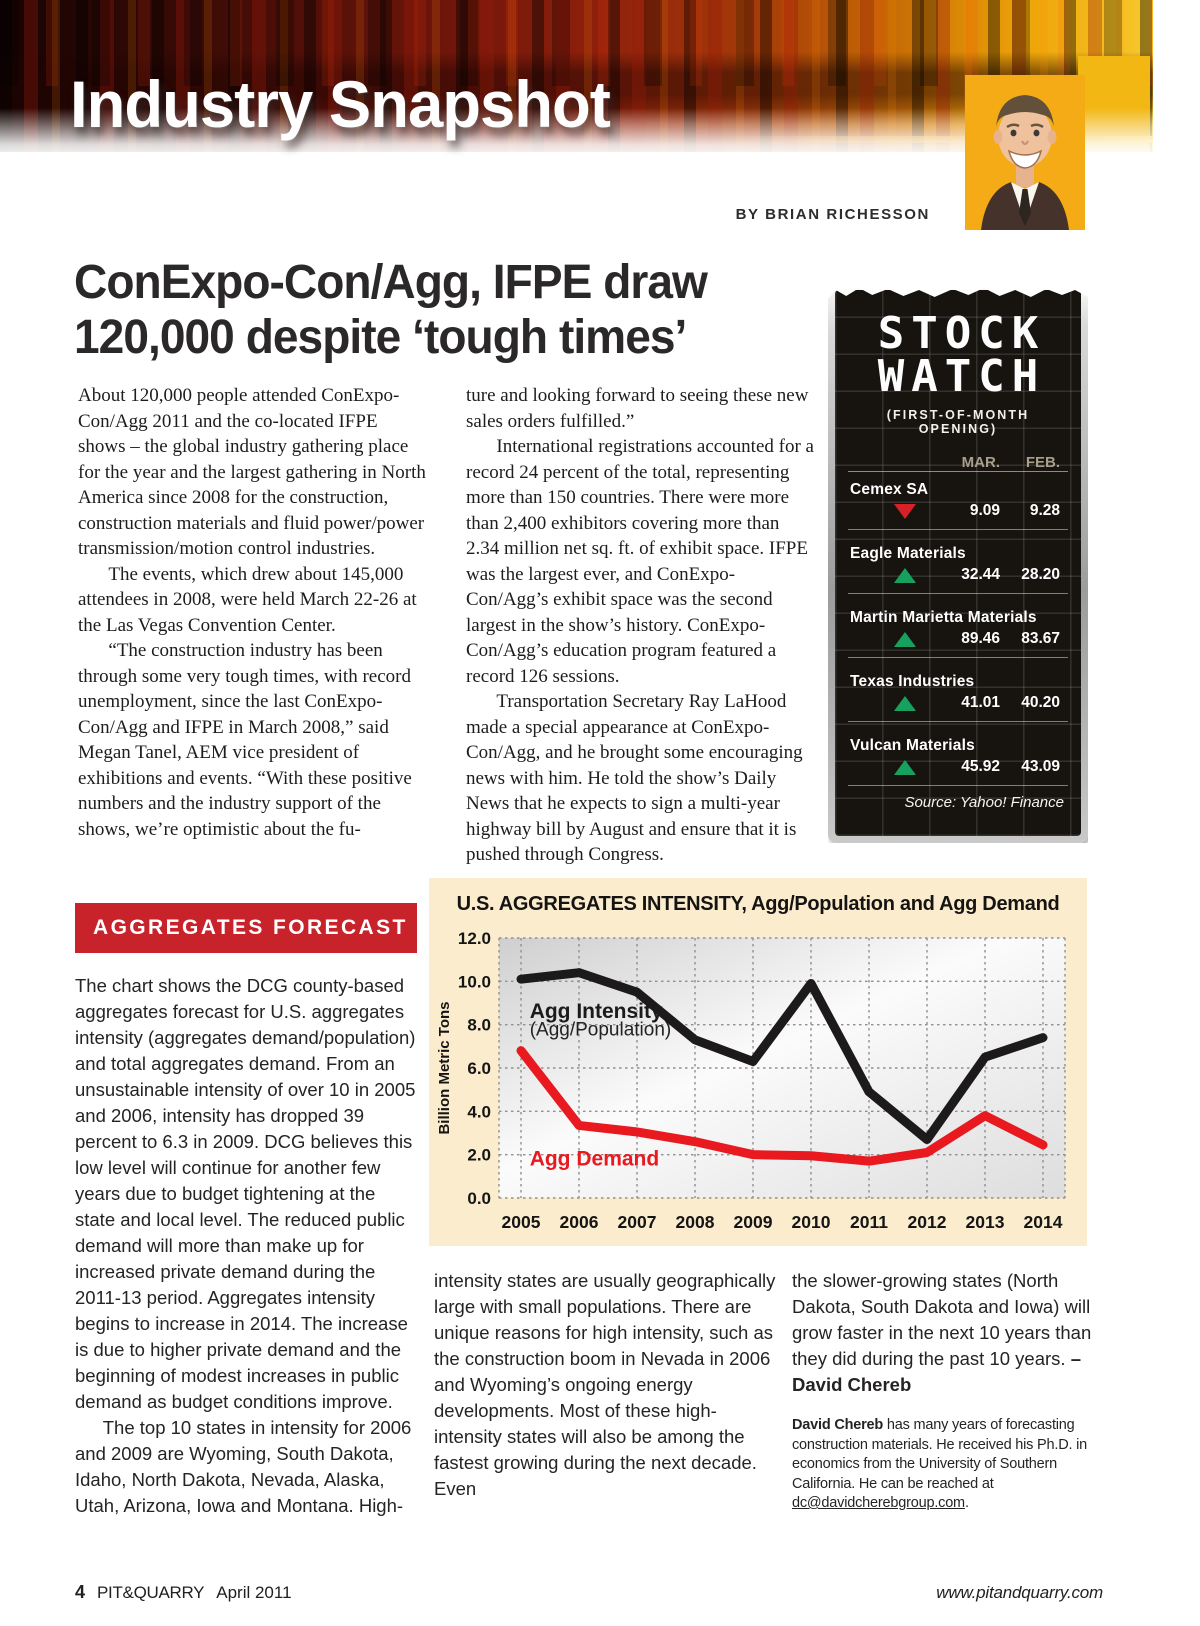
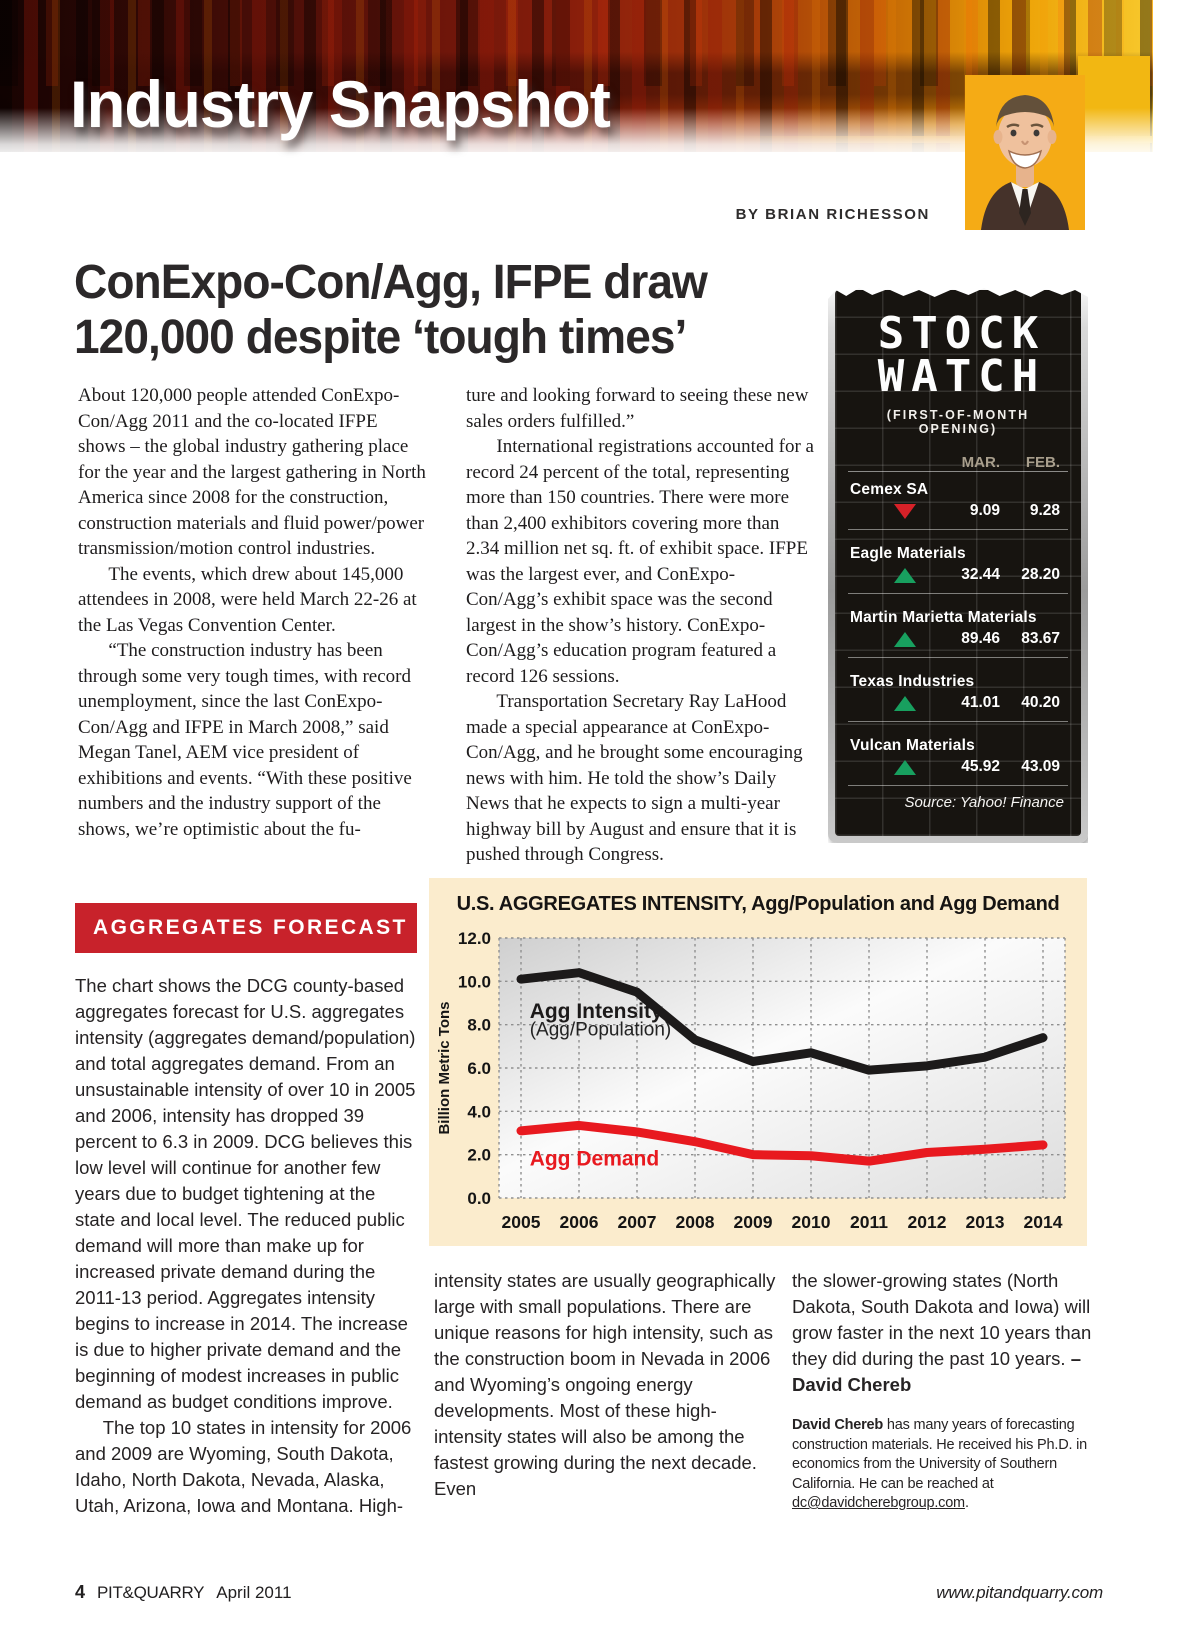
Agg Demand/2005: 6.8 -> 3.1
Agg Intensity/2010: 9.9 -> 6.7
Agg Intensity/2011: 4.9 -> 5.9
Agg Intensity/2012: 2.7 -> 6.1
Agg Demand/2013: 3.8 -> 2.2
